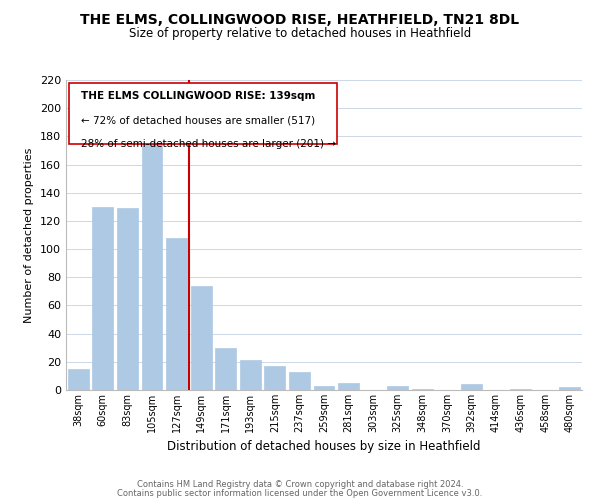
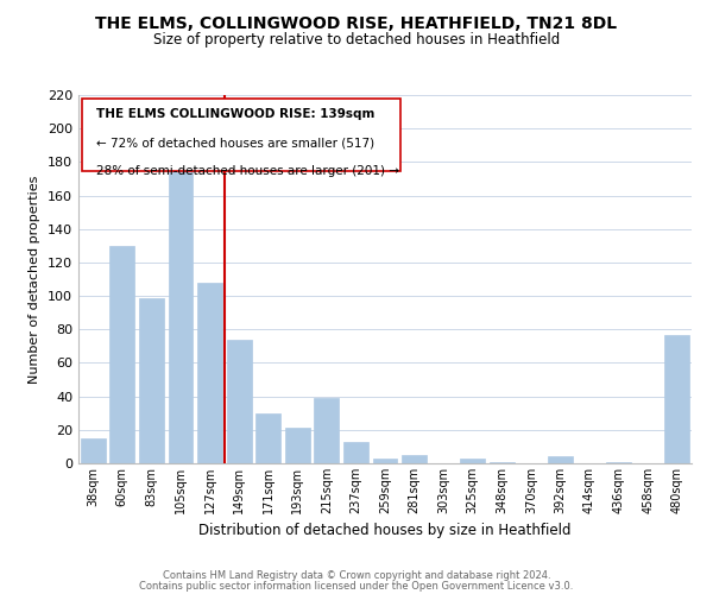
83sqm: 129 -> 99
215sqm: 17 -> 39
480sqm: 2 -> 77
